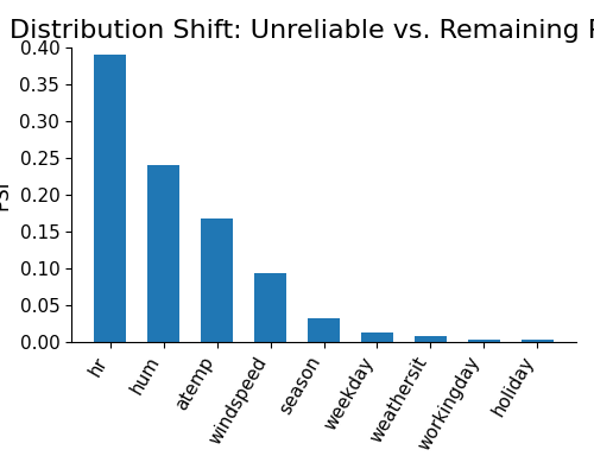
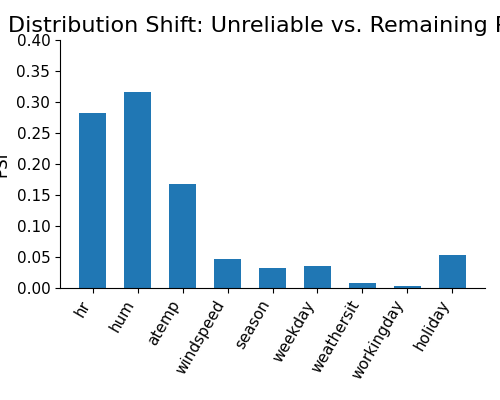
hr: 0.390 -> 0.282
hum: 0.240 -> 0.316
windspeed: 0.093 -> 0.046
weekday: 0.013 -> 0.036
holiday: 0.003 -> 0.054
